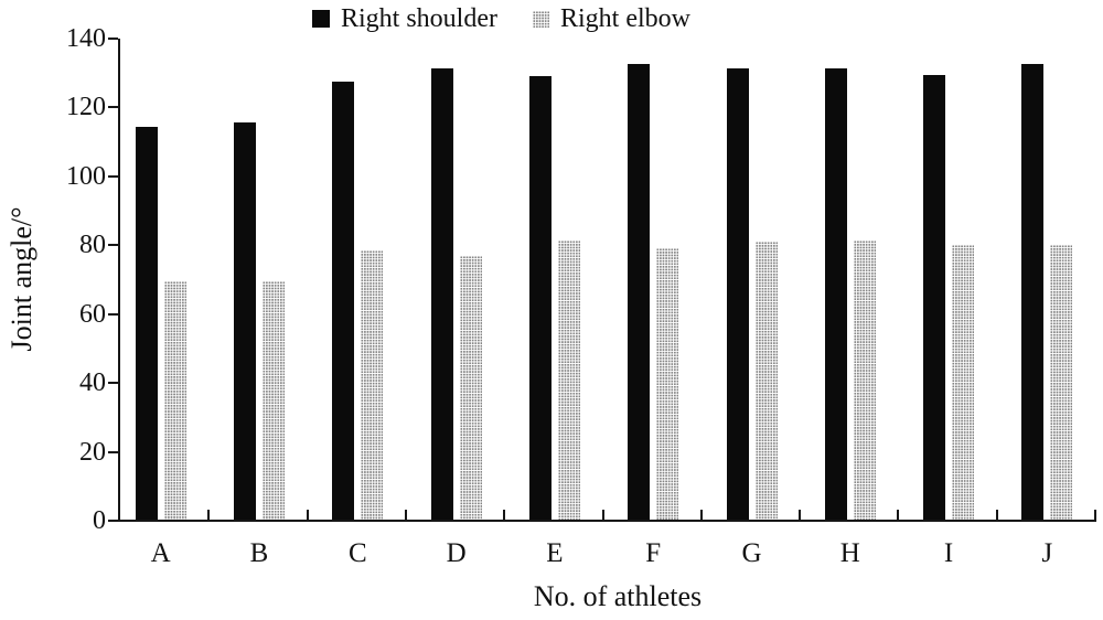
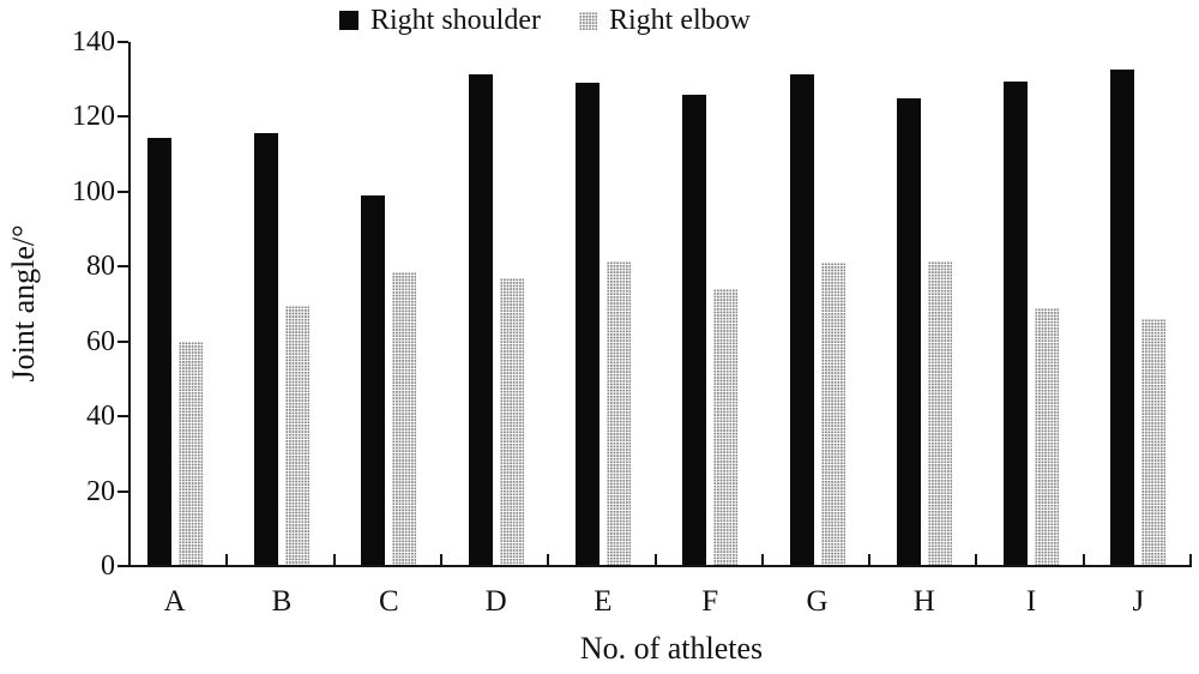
Right elbow/A: 70 -> 60
Right shoulder/C: 128 -> 99
Right shoulder/F: 132 -> 126
Right elbow/F: 79 -> 74
Right shoulder/H: 132 -> 125
Right elbow/I: 80 -> 69
Right elbow/J: 80 -> 66
